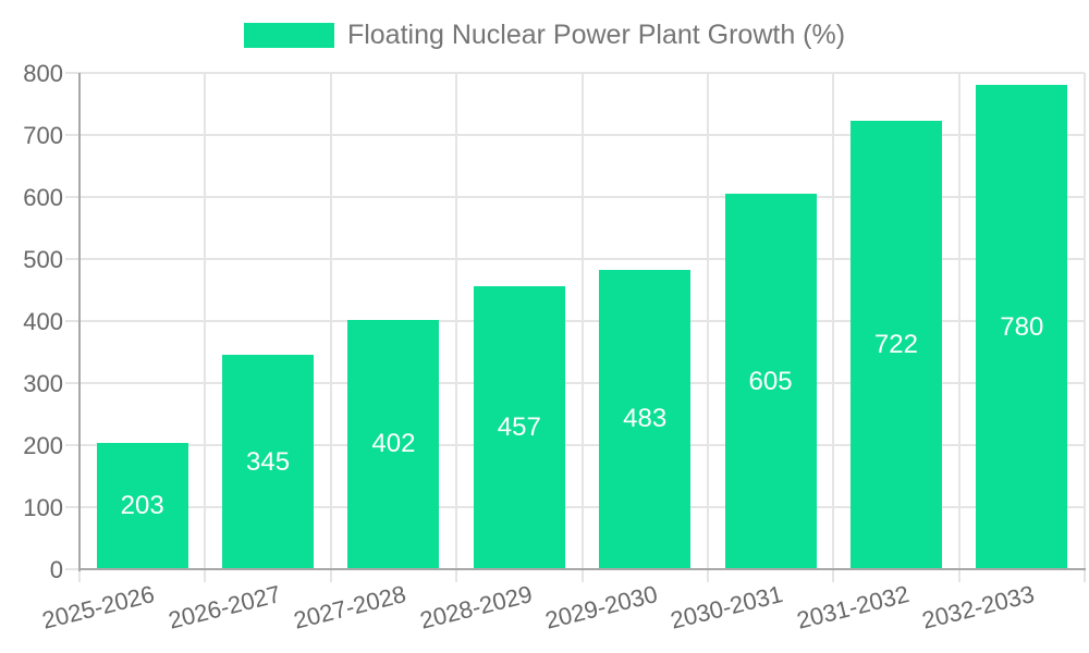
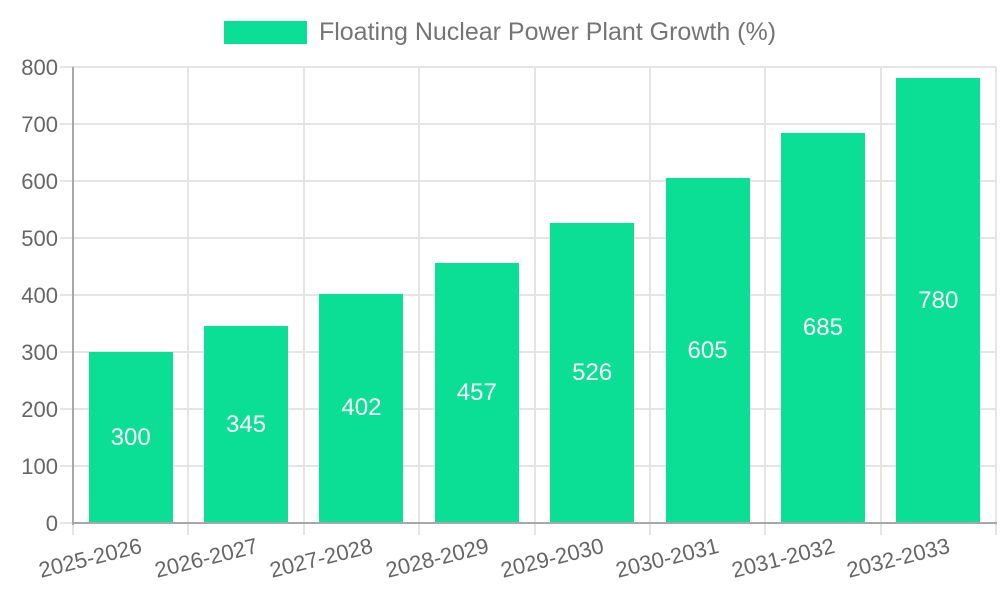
2025-2026: 203 -> 300
2029-2030: 483 -> 526
2031-2032: 722 -> 685
